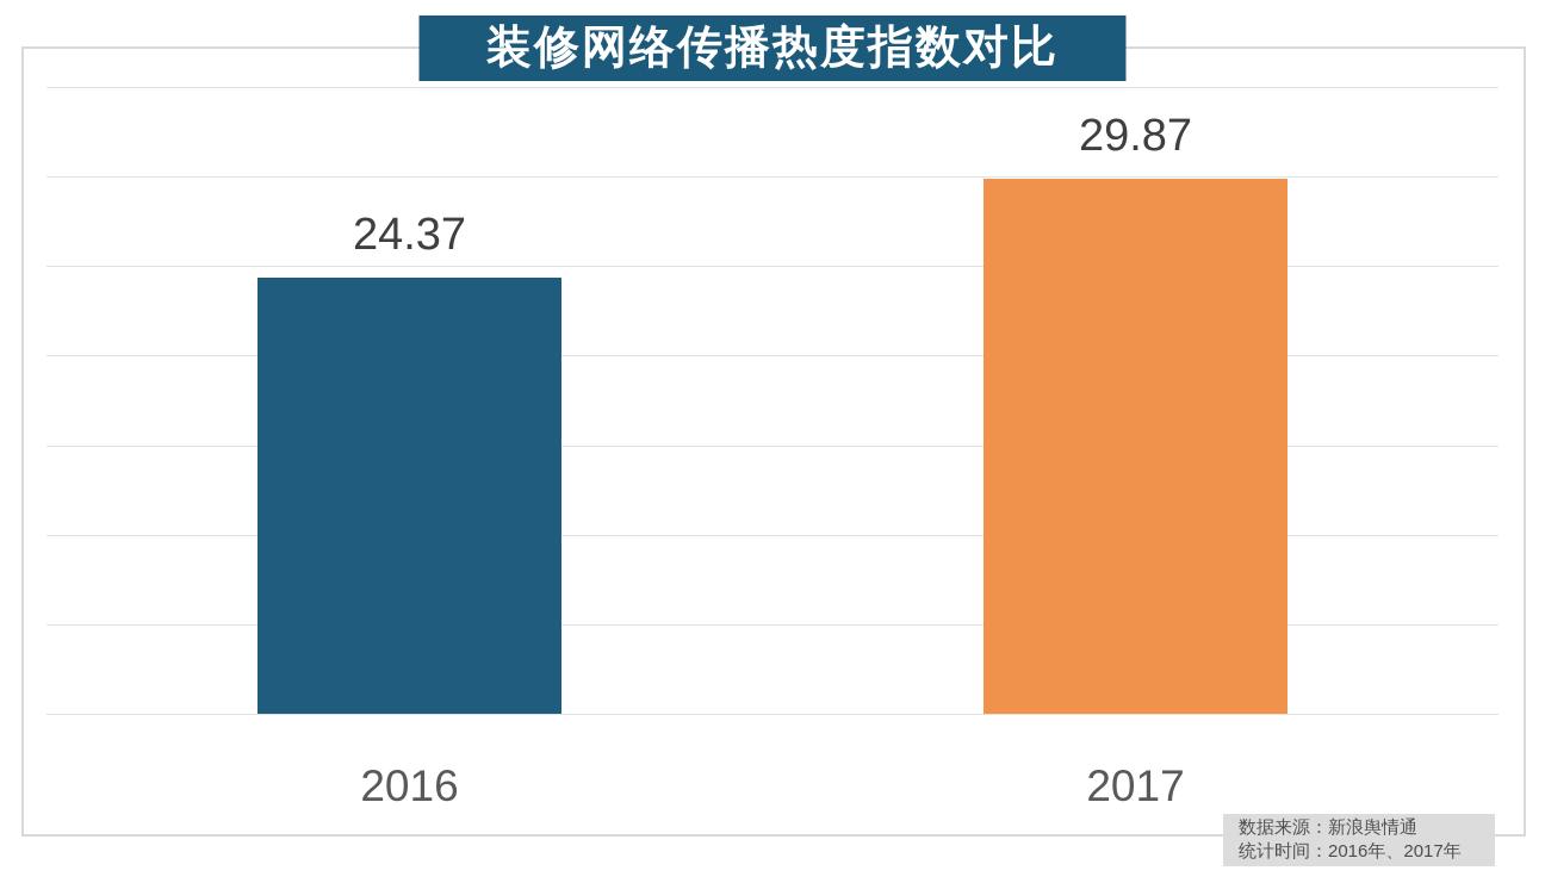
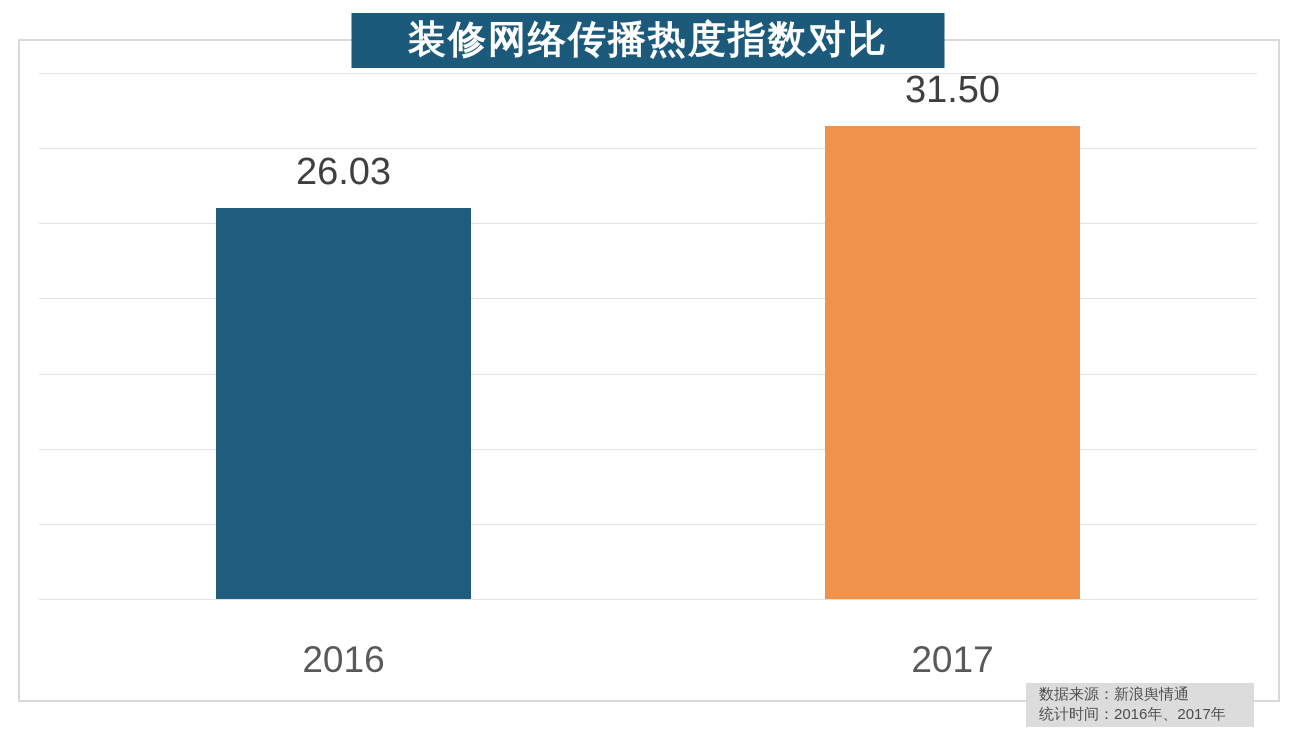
2016: 24.37 -> 26.03
2017: 29.87 -> 31.50
